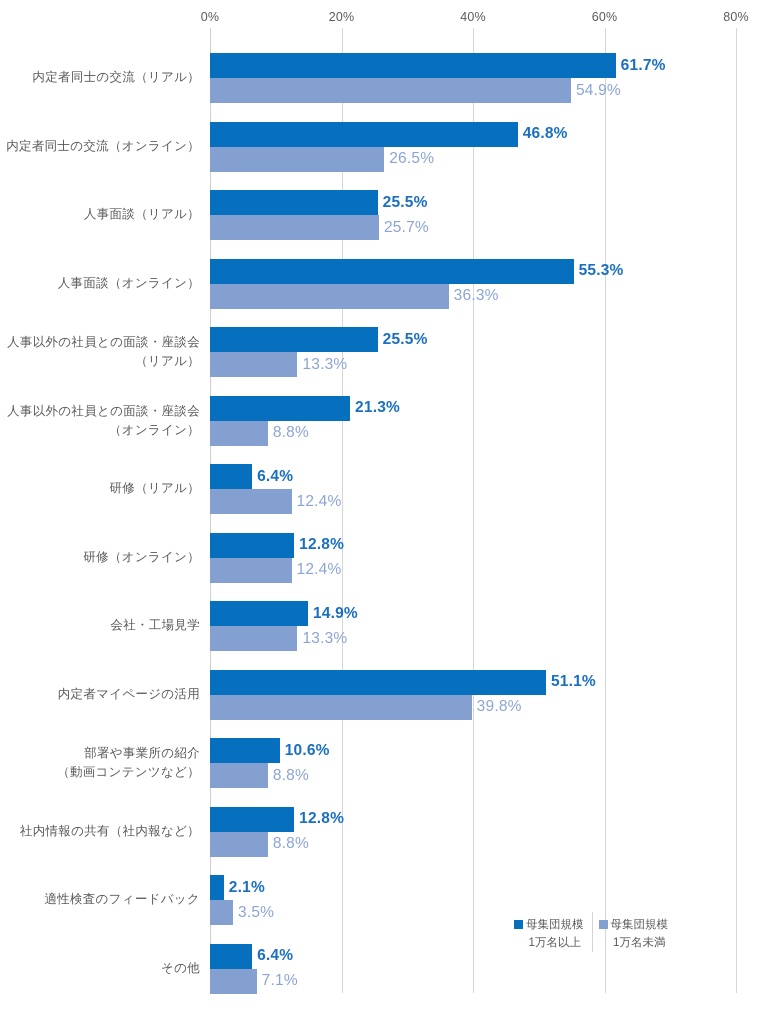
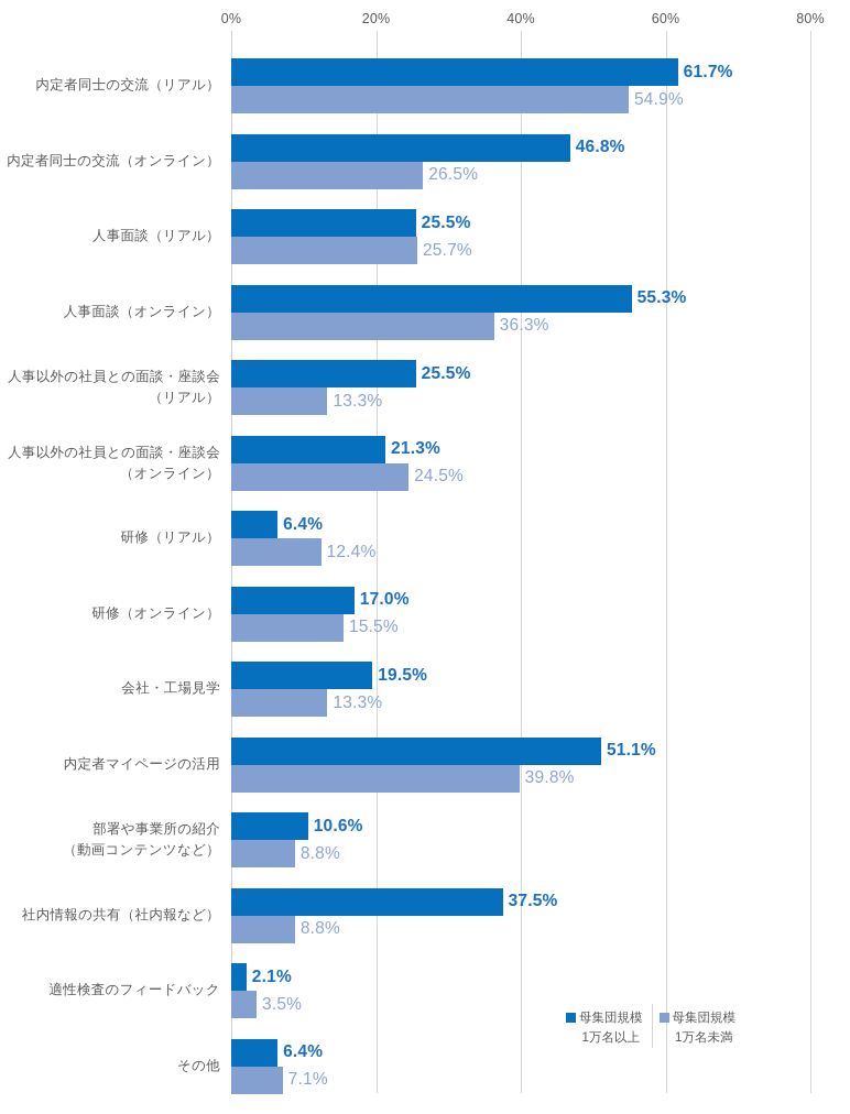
母集団規模1万名未満/人事以外の社員との面談・座談会 （オンライン）: 8.8% -> 24.5%
母集団規模1万名以上/研修（オンライン）: 12.8% -> 17.0%
母集団規模1万名未満/研修（オンライン）: 12.4% -> 15.5%
母集団規模1万名以上/会社・工場見学: 14.9% -> 19.5%
母集団規模1万名以上/社内情報の共有（社内報など）: 12.8% -> 37.5%
